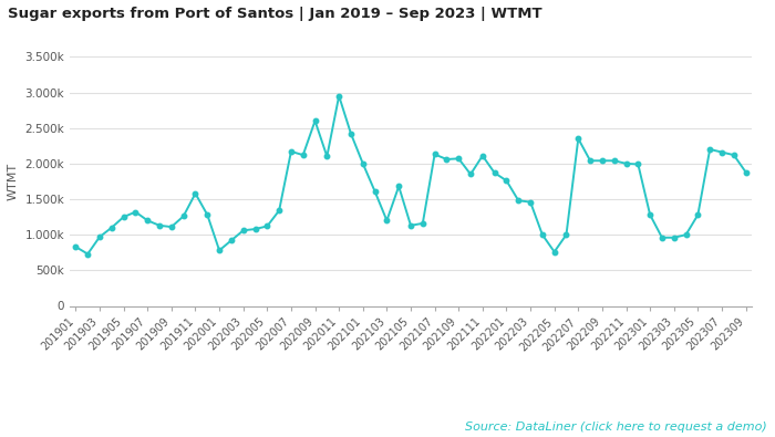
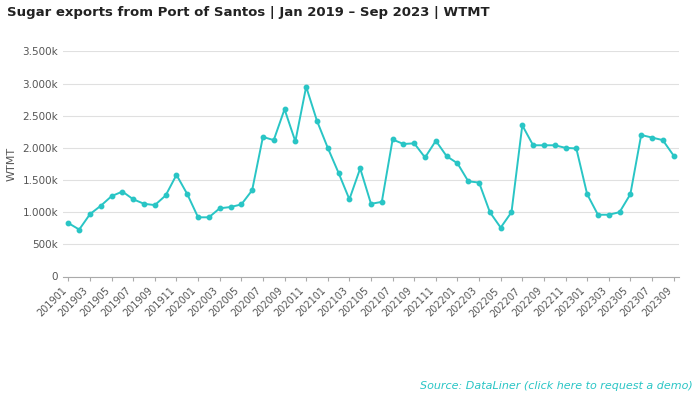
202001: 780k -> 920k
